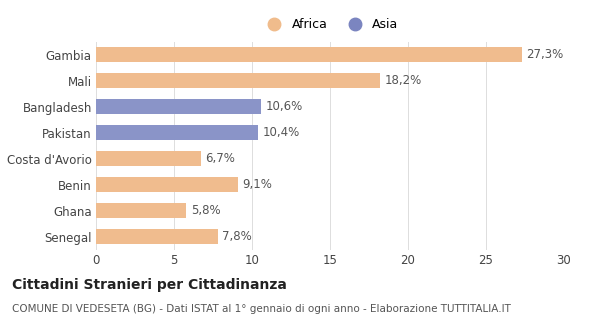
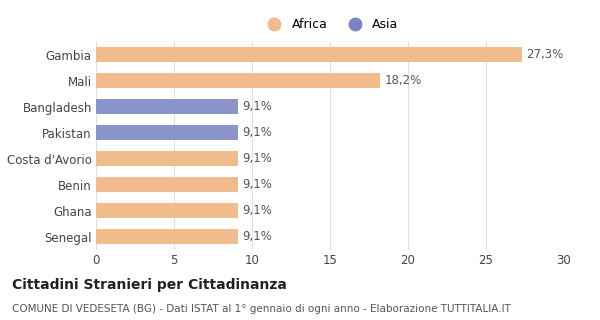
Bangladesh: 10,6% -> 9,1%
Pakistan: 10,4% -> 9,1%
Costa d'Avorio: 6,7% -> 9,1%
Ghana: 5,8% -> 9,1%
Senegal: 7,8% -> 9,1%
